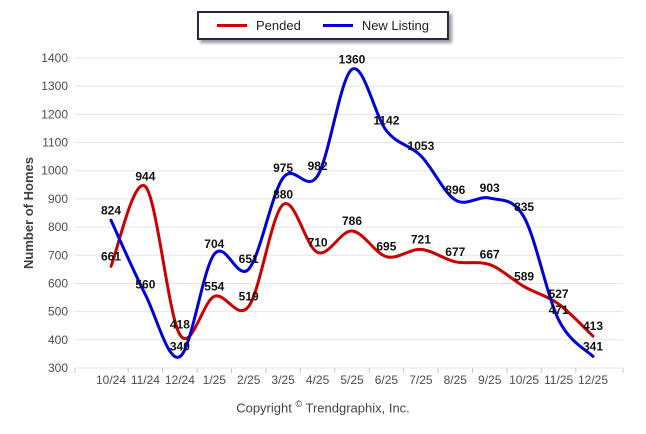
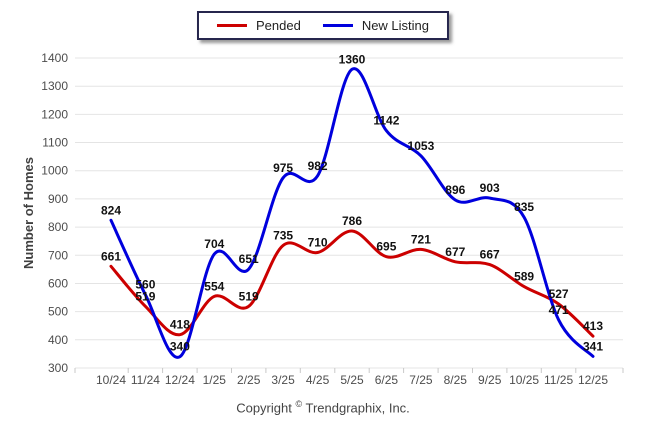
Pended/11/24: 944 -> 519
Pended/3/25: 880 -> 735
